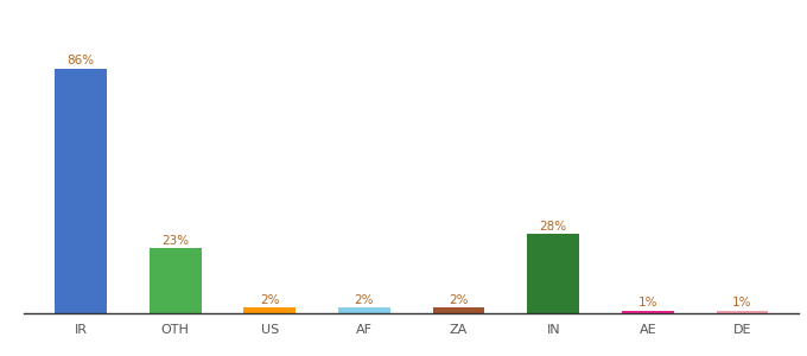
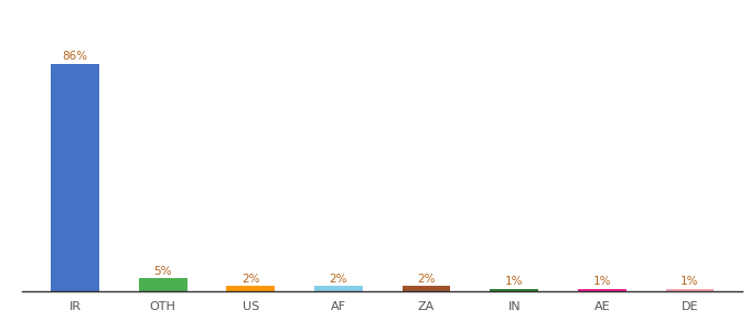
OTH: 23% -> 5%
IN: 28% -> 1%
